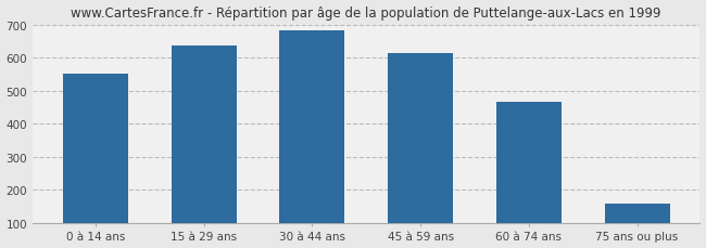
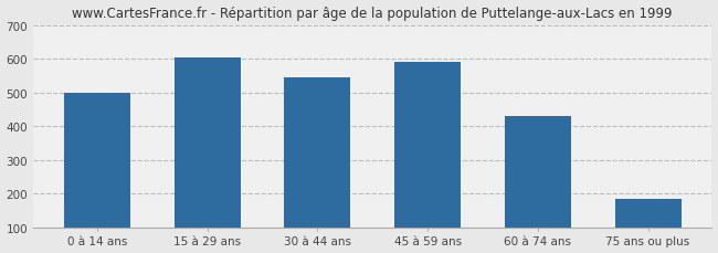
0 à 14 ans: 551 -> 500
15 à 29 ans: 636 -> 605
30 à 44 ans: 683 -> 545
45 à 59 ans: 614 -> 590
60 à 74 ans: 466 -> 430
75 ans ou plus: 160 -> 185
